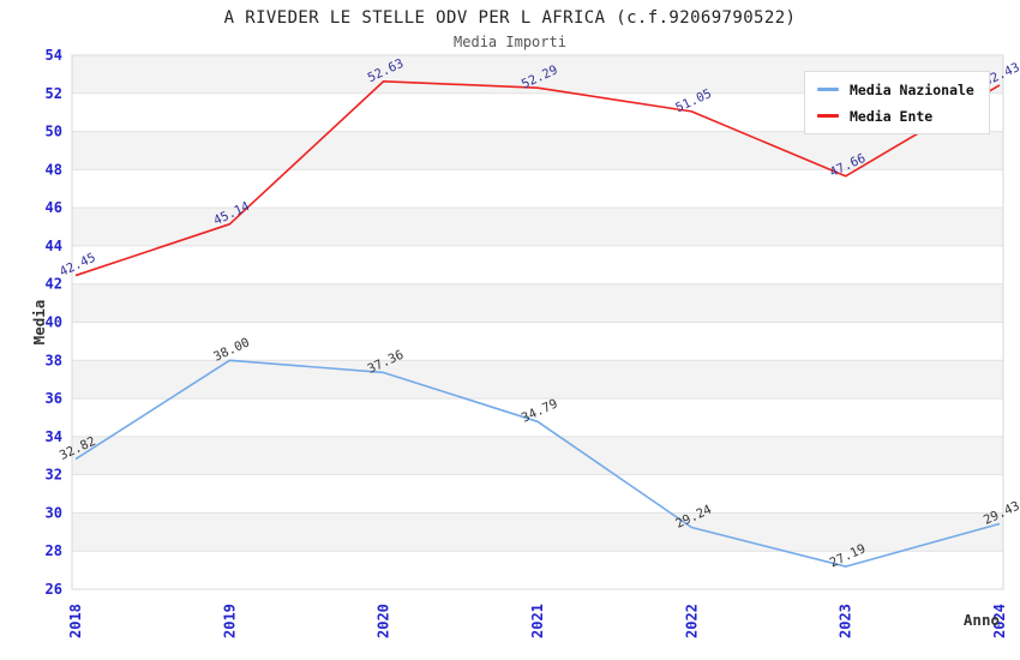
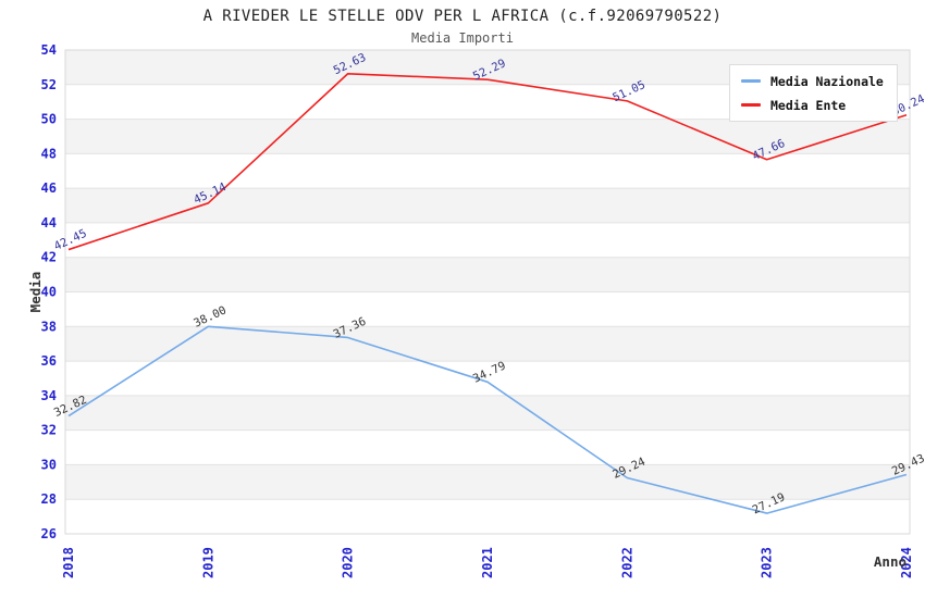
Media Ente/2024: 52.43 -> 50.24
